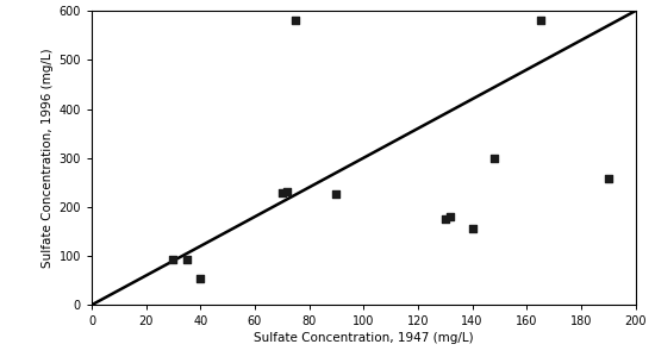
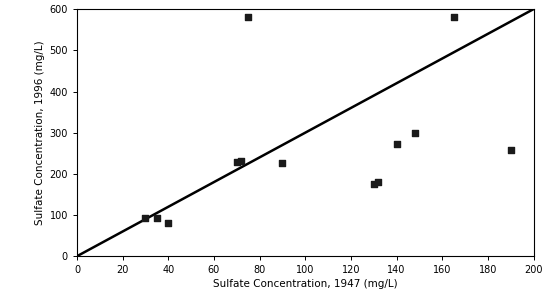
40: 55 -> 80
140: 155 -> 272
